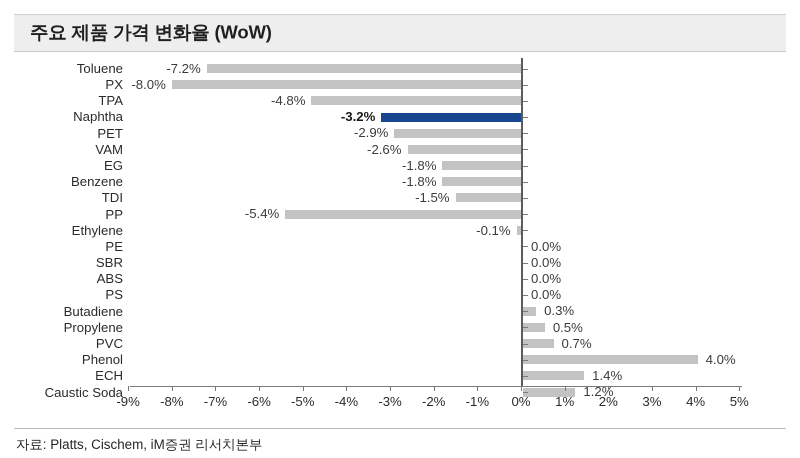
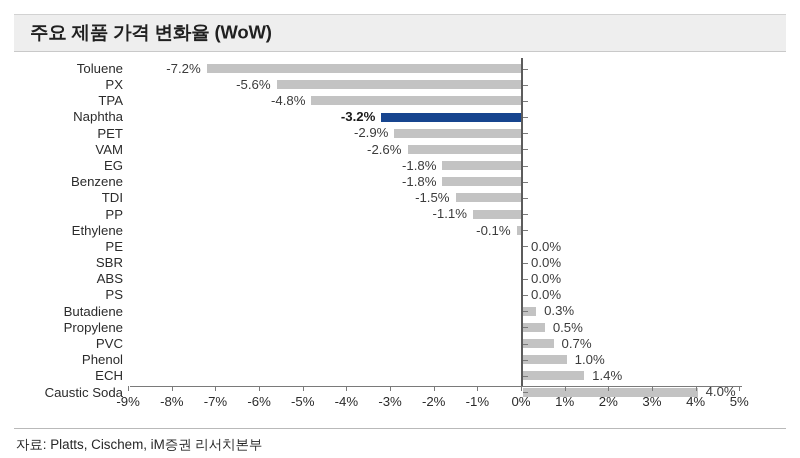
PX: -8.0% -> -5.6%
PP: -5.4% -> -1.1%
Phenol: 4.0% -> 1.0%
Caustic Soda: 1.2% -> 4.0%
